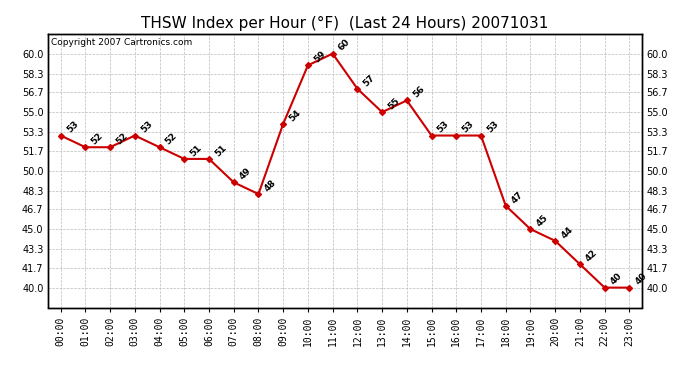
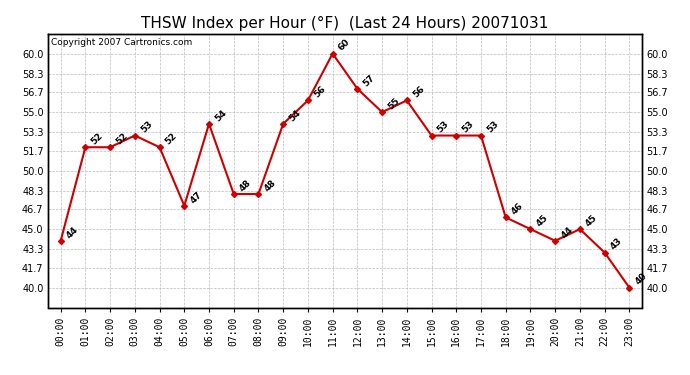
00:00: 53 -> 44
05:00: 51 -> 47
06:00: 51 -> 54
07:00: 49 -> 48
10:00: 59 -> 56
18:00: 47 -> 46
21:00: 42 -> 45
22:00: 40 -> 43
